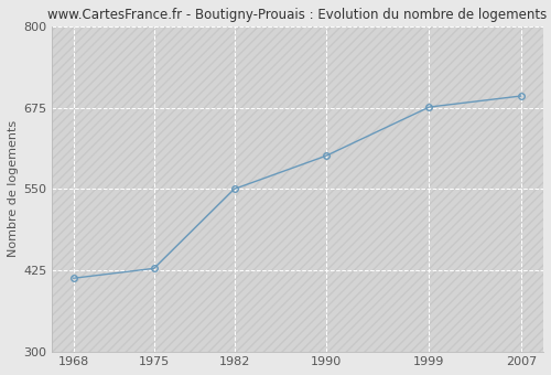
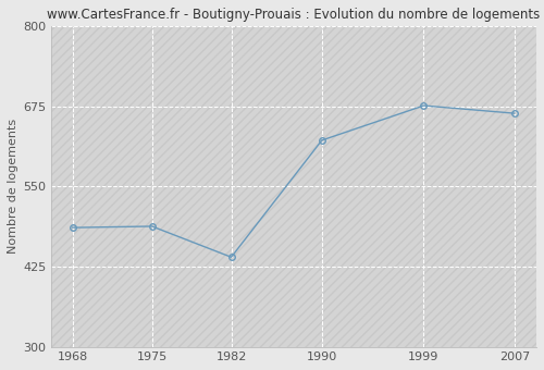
1968: 413 -> 486
1975: 428 -> 488
1982: 550 -> 440
1990: 601 -> 622
2007: 693 -> 664
